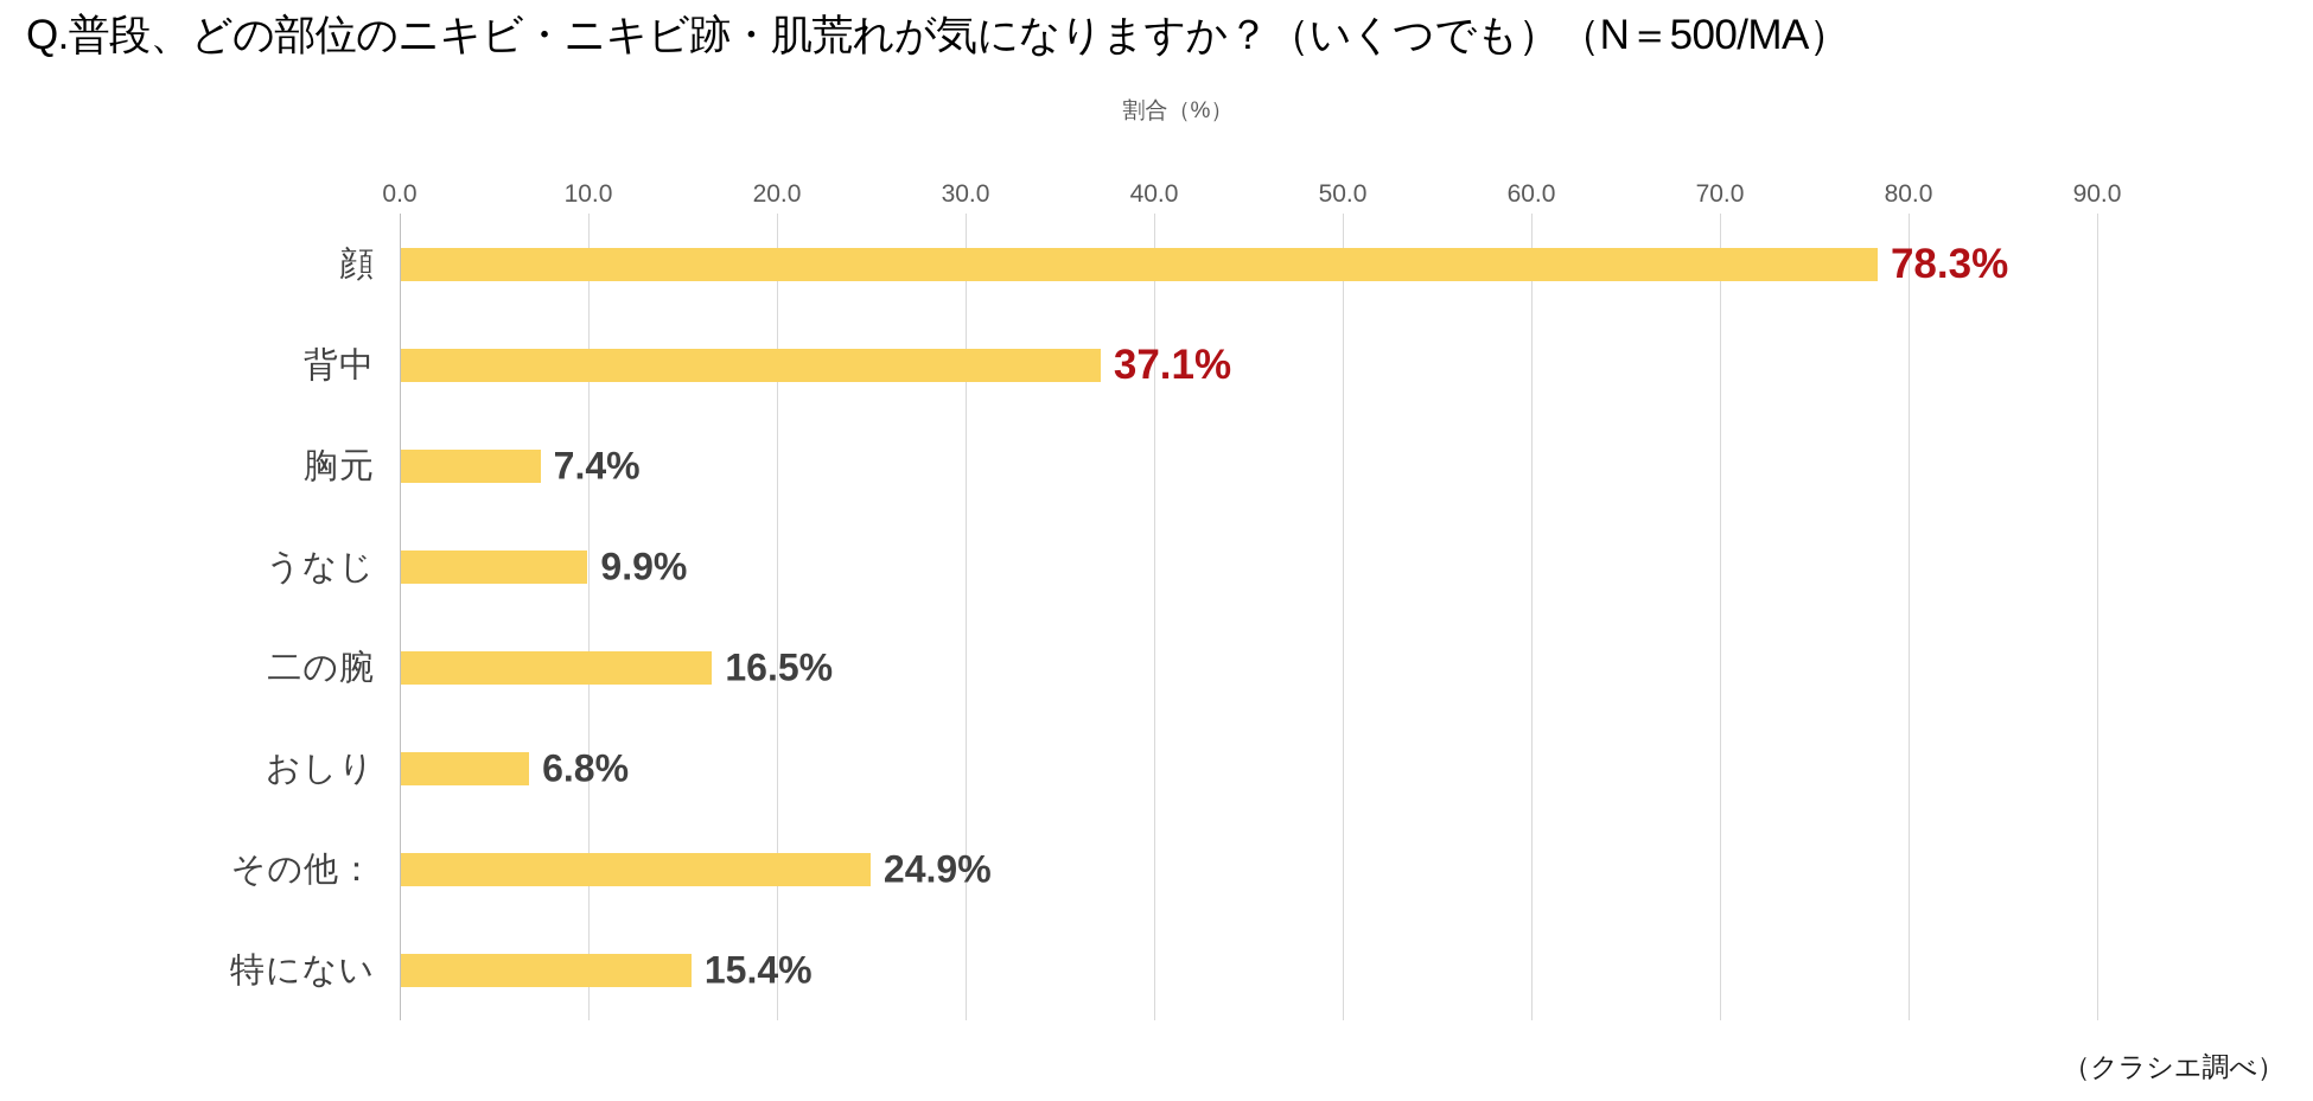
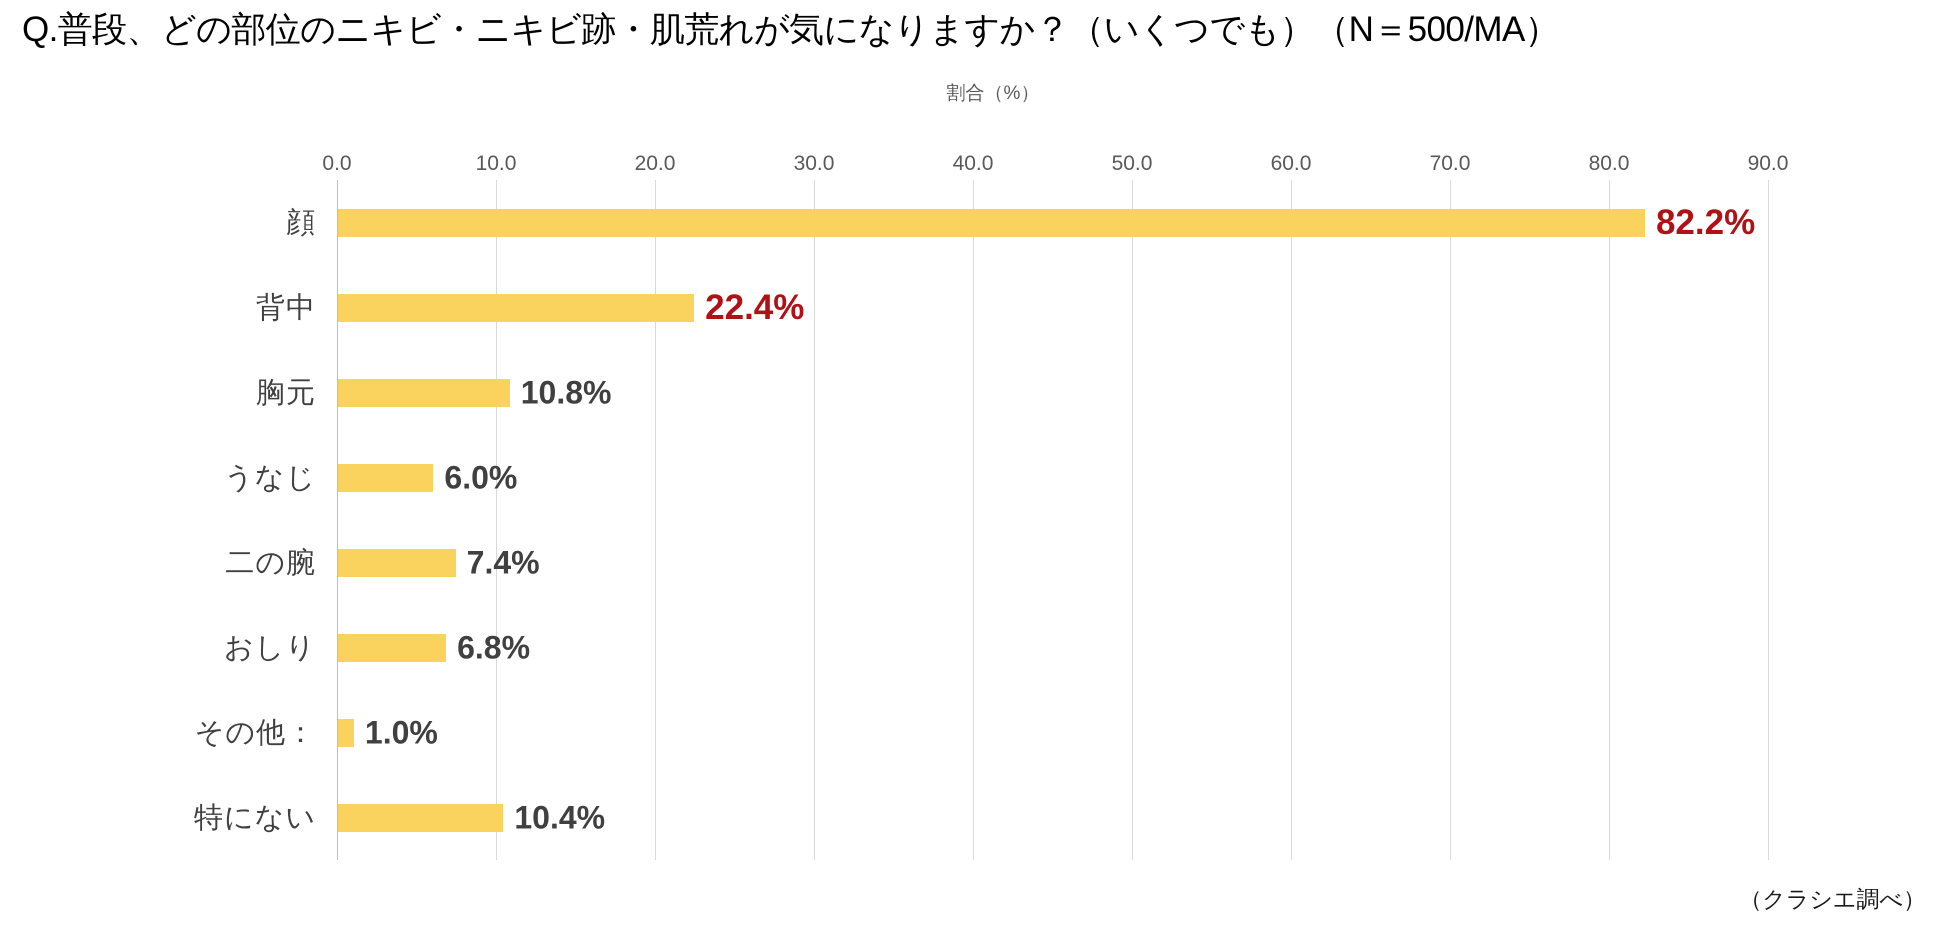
顔: 78.3% -> 82.2%
背中: 37.1% -> 22.4%
胸元: 7.4% -> 10.8%
うなじ: 9.9% -> 6.0%
二の腕: 16.5% -> 7.4%
その他：: 24.9% -> 1.0%
特にない: 15.4% -> 10.4%
